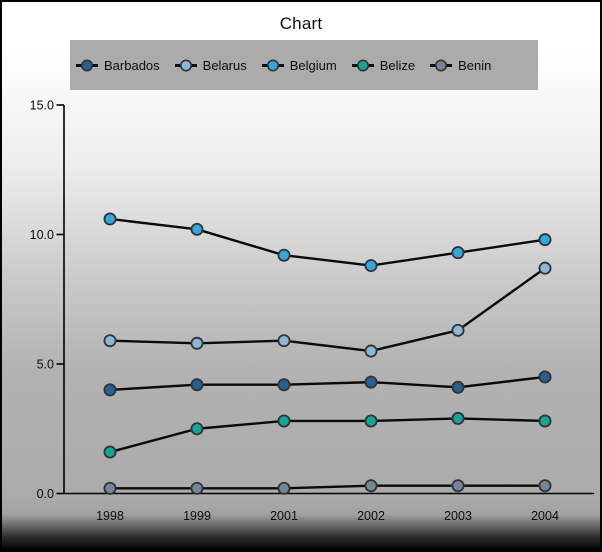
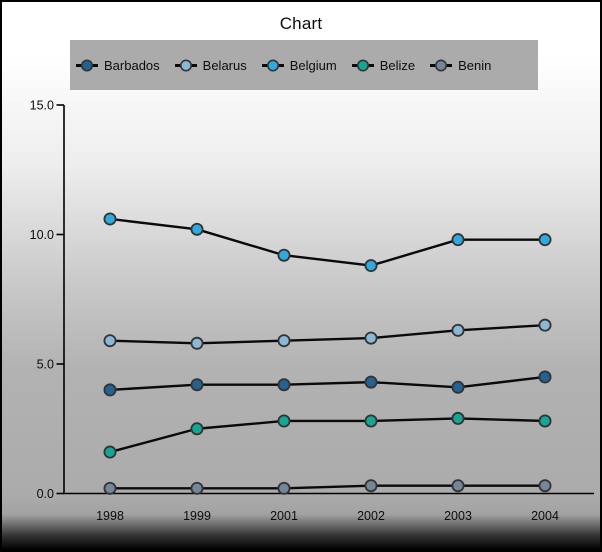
Belarus/2002: 5.5 -> 6.0
Belgium/2003: 9.3 -> 9.8
Belarus/2004: 8.7 -> 6.5
